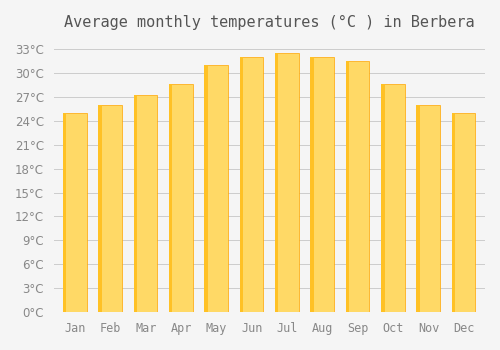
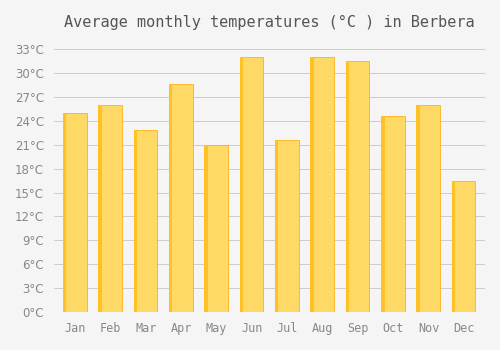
Mar: 27.2°C -> 22.8°C
May: 31.0°C -> 21.0°C
Jul: 32.5°C -> 21.6°C
Oct: 28.6°C -> 24.6°C
Dec: 25.0°C -> 16.4°C
